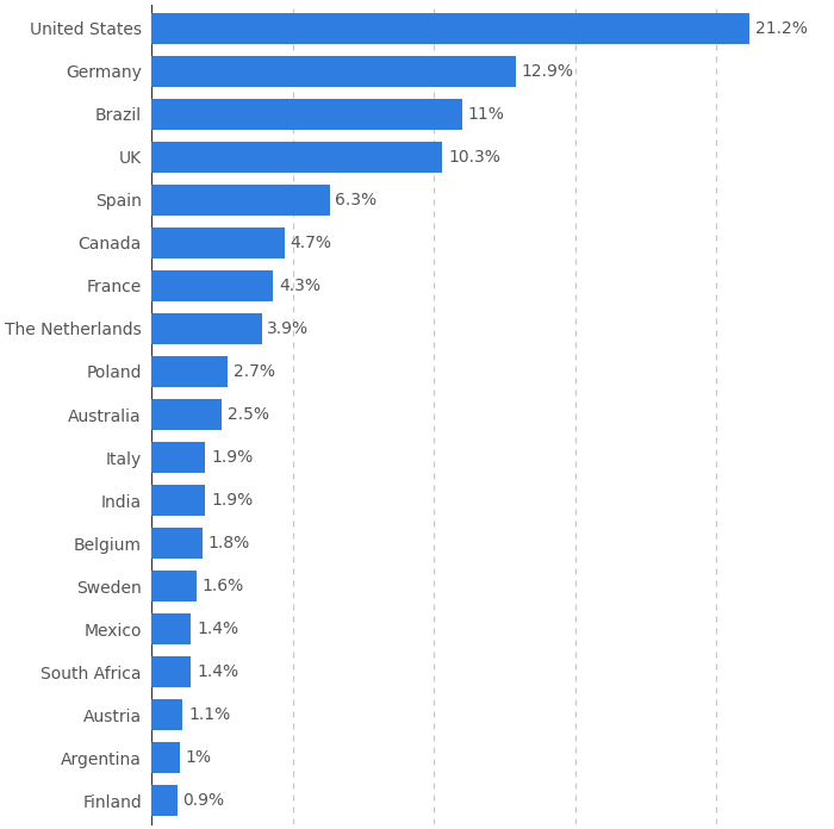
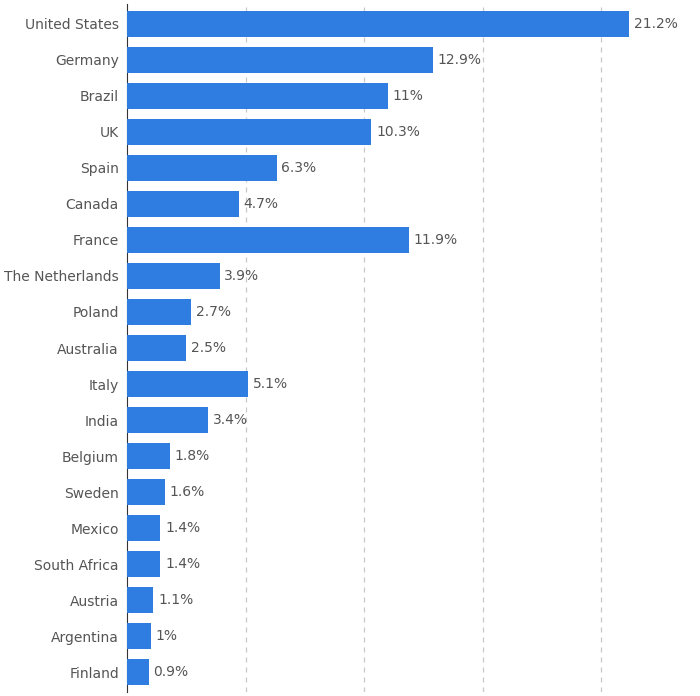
France: 4.3% -> 11.9%
Italy: 1.9% -> 5.1%
India: 1.9% -> 3.4%
